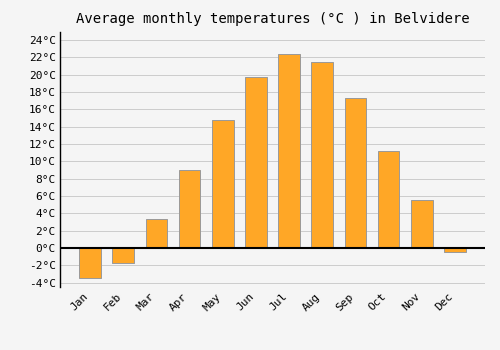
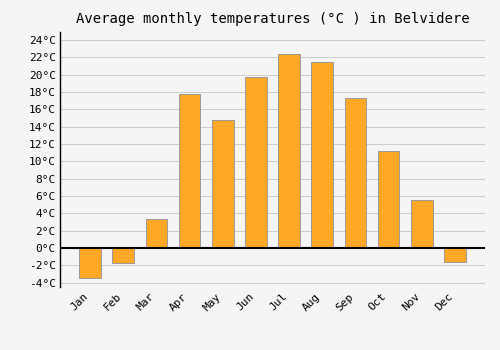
Apr: 9.0°C -> 17.8°C
Dec: -0.5°C -> -1.6°C
